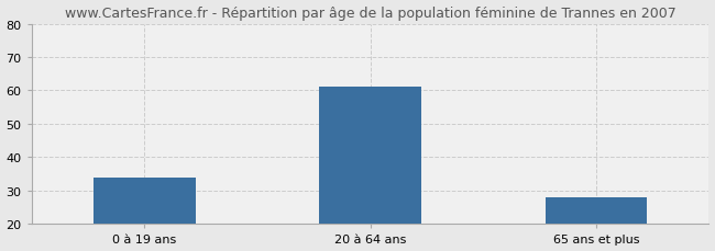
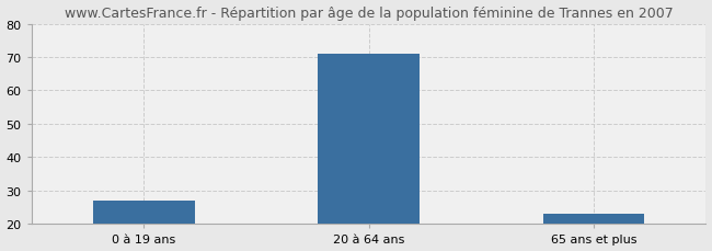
0 à 19 ans: 34 -> 27
20 à 64 ans: 61 -> 71
65 ans et plus: 28 -> 23
